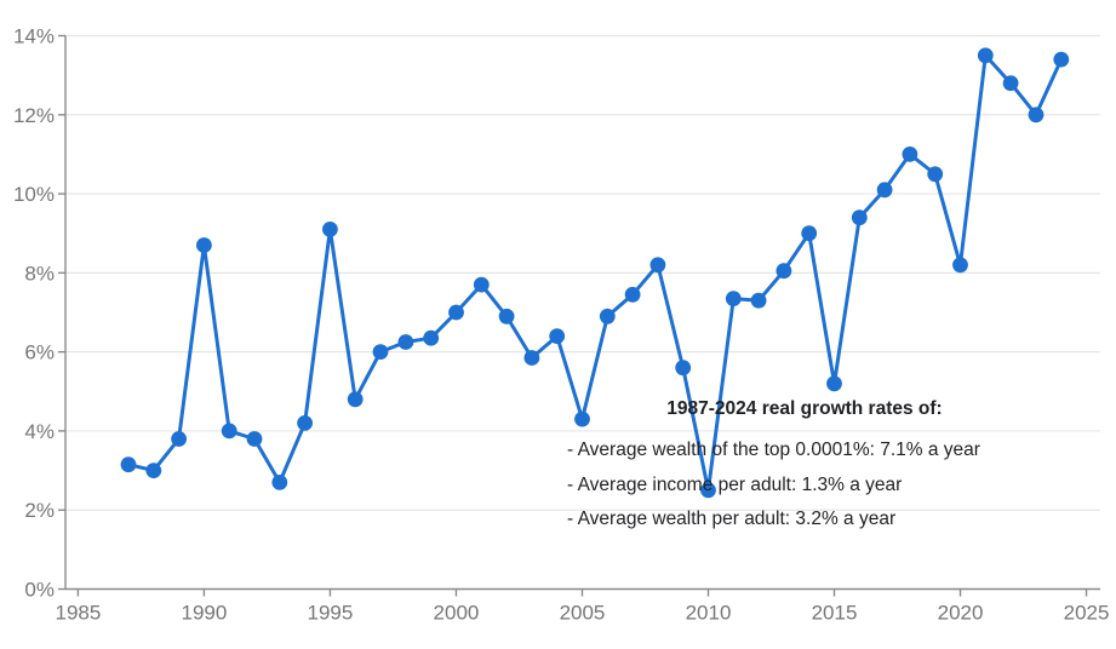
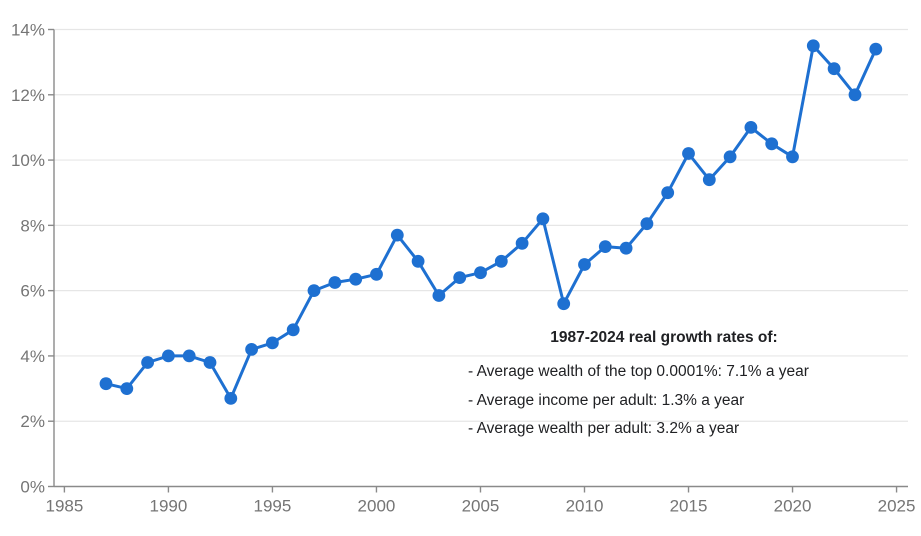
1990: 8.7% -> 4.0%
1995: 9.1% -> 4.4%
2000: 7.0% -> 6.5%
2005: 4.3% -> 6.5%
2010: 2.5% -> 6.8%
2015: 5.2% -> 10.2%
2020: 8.2% -> 10.1%
